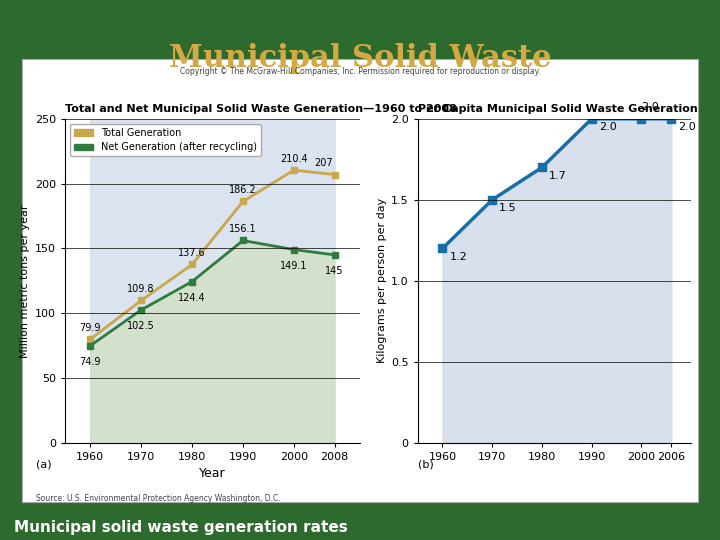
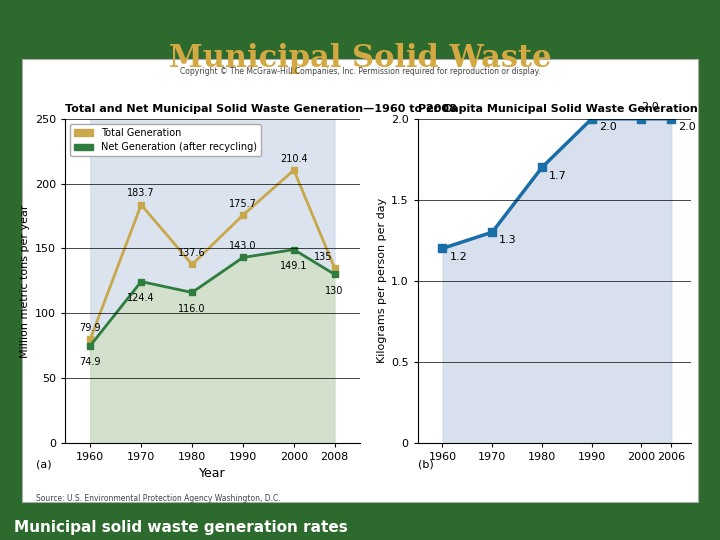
Total and Net Municipal Solid Waste Generation—1960 to 2008/Total Generation/1970: 109.8 -> 183.7
Total and Net Municipal Solid Waste Generation—1960 to 2008/Net Generation (after recycling)/1970: 102.5 -> 124.4
Total and Net Municipal Solid Waste Generation—1960 to 2008/Net Generation (after recycling)/1980: 124.4 -> 116.0
Total and Net Municipal Solid Waste Generation—1960 to 2008/Total Generation/1990: 186.2 -> 175.7
Total and Net Municipal Solid Waste Generation—1960 to 2008/Net Generation (after recycling)/1990: 156.1 -> 143.0
Total and Net Municipal Solid Waste Generation—1960 to 2008/Total Generation/2008: 207 -> 135
Total and Net Municipal Solid Waste Generation—1960 to 2008/Net Generation (after recycling)/2008: 145 -> 130
Per Capita Municipal Solid Waste Generation/1970: 1.5 -> 1.3
